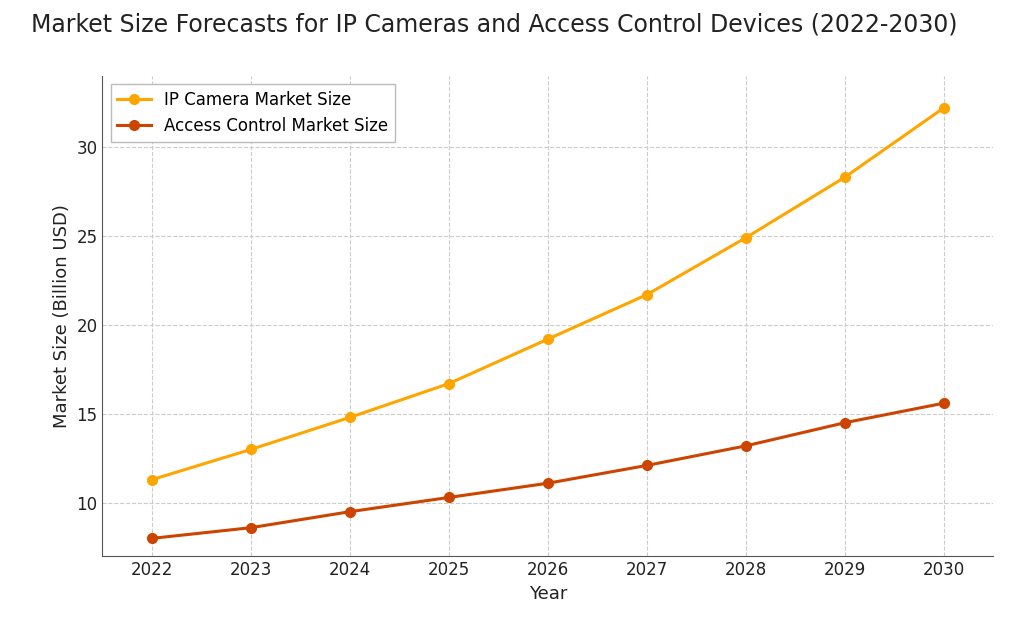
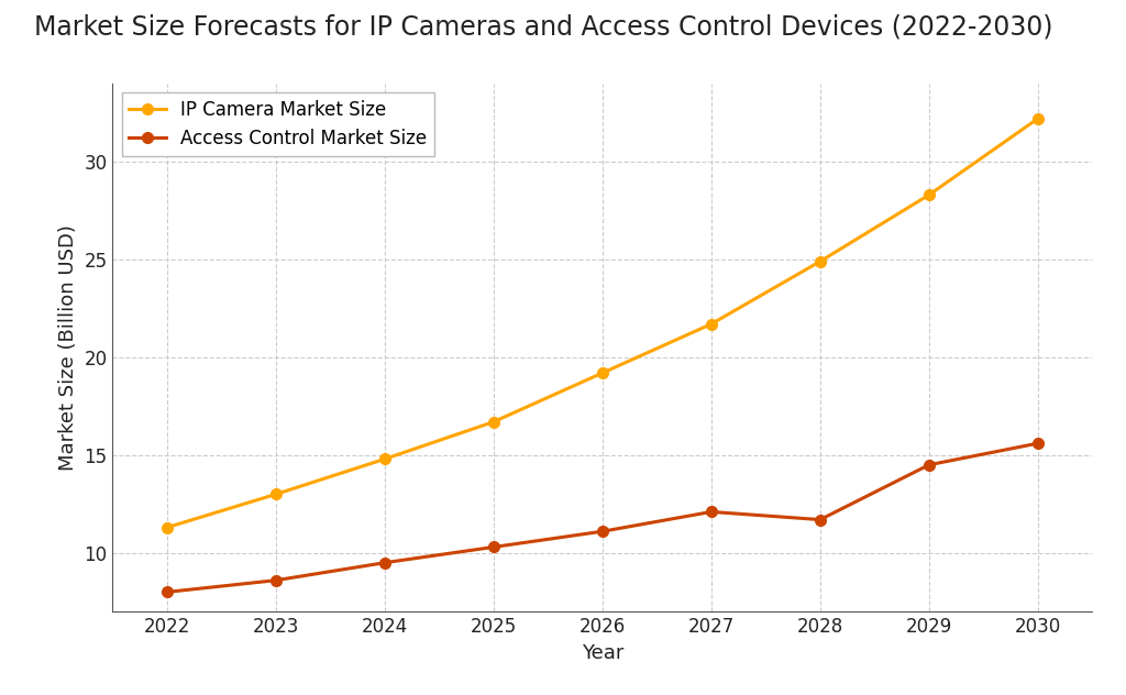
Access Control Market Size/2028: 13.2 -> 11.7
